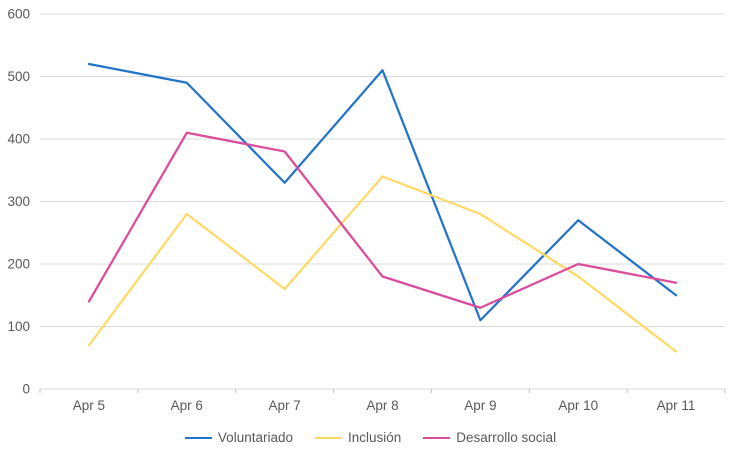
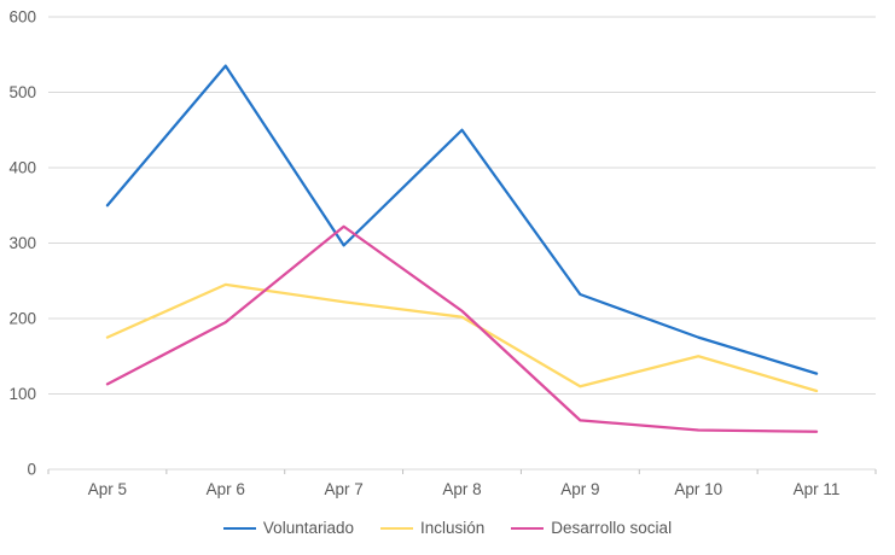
Voluntariado/Apr 5: 520 -> 350
Inclusión/Apr 5: 70 -> 180
Desarrollo social/Apr 5: 140 -> 110
Voluntariado/Apr 6: 490 -> 540
Inclusión/Apr 6: 280 -> 240
Desarrollo social/Apr 6: 410 -> 200
Voluntariado/Apr 7: 330 -> 300
Inclusión/Apr 7: 160 -> 220
Desarrollo social/Apr 7: 380 -> 320
Voluntariado/Apr 8: 510 -> 450
Inclusión/Apr 8: 340 -> 200
Desarrollo social/Apr 8: 180 -> 210
Voluntariado/Apr 9: 110 -> 230
Inclusión/Apr 9: 280 -> 110
Desarrollo social/Apr 9: 130 -> 60
Voluntariado/Apr 10: 270 -> 180
Inclusión/Apr 10: 180 -> 150
Desarrollo social/Apr 10: 200 -> 50
Voluntariado/Apr 11: 150 -> 130
Inclusión/Apr 11: 60 -> 100
Desarrollo social/Apr 11: 170 -> 50
